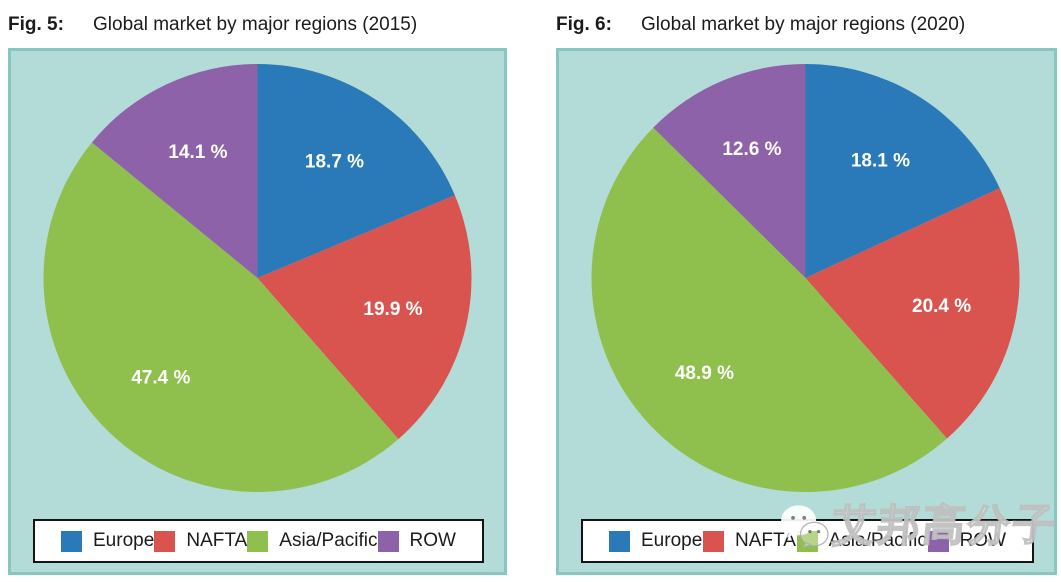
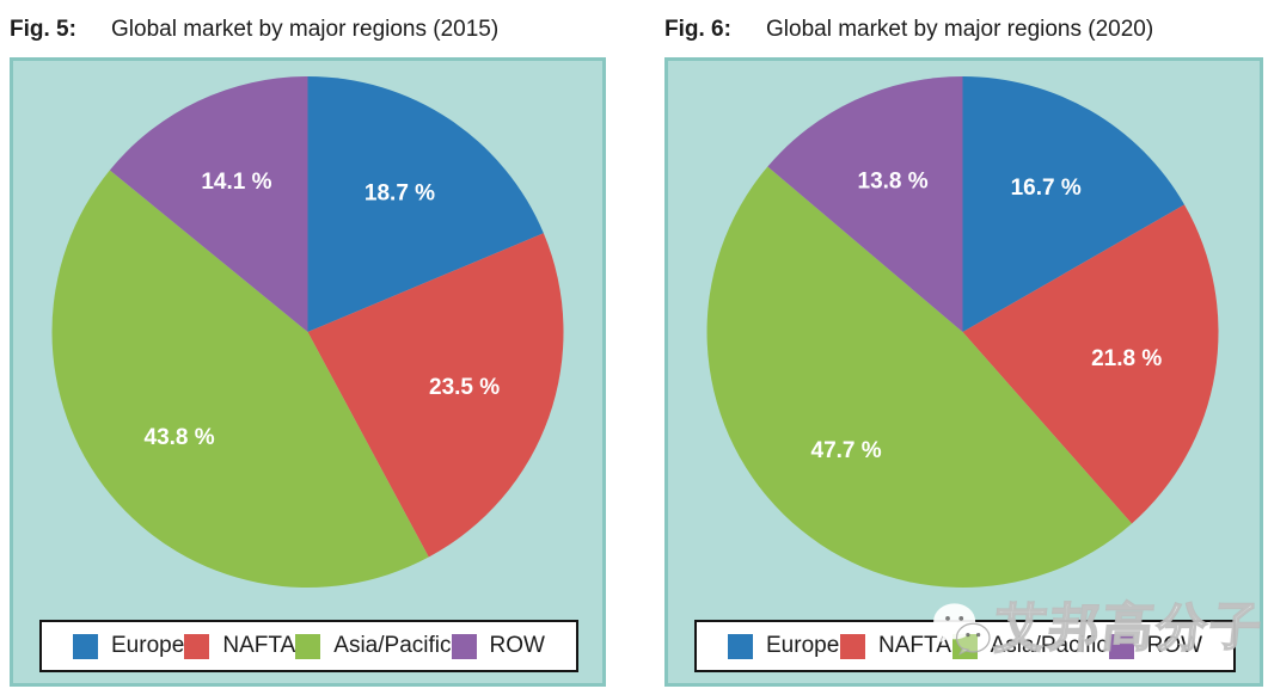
Global market by major regions (2015)/NAFTA: 19.9 -> 23.5
Global market by major regions (2015)/Asia/Pacific: 47.4 -> 43.8
Global market by major regions (2020)/Europe: 18.1 -> 16.7
Global market by major regions (2020)/NAFTA: 20.4 -> 21.8
Global market by major regions (2020)/Asia/Pacific: 48.9 -> 47.7
Global market by major regions (2020)/ROW: 12.6 -> 13.8
